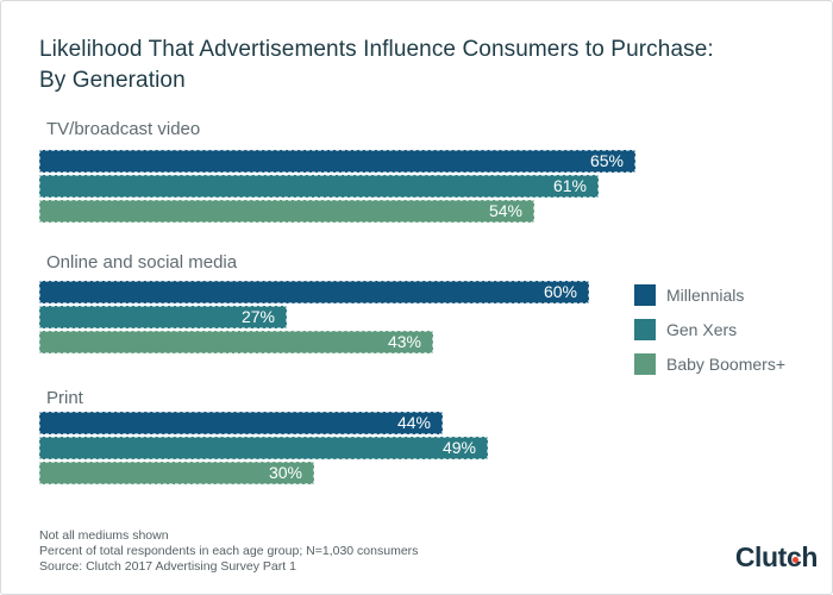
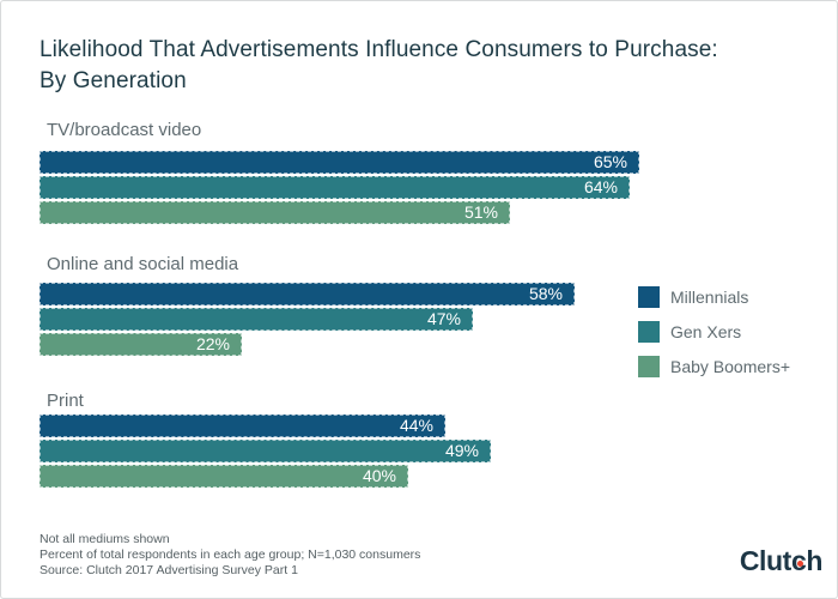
Gen Xers/TV/broadcast video: 61% -> 64%
Baby Boomers+/TV/broadcast video: 54% -> 51%
Millennials/Online and social media: 60% -> 58%
Gen Xers/Online and social media: 27% -> 47%
Baby Boomers+/Online and social media: 43% -> 22%
Baby Boomers+/Print: 30% -> 40%
